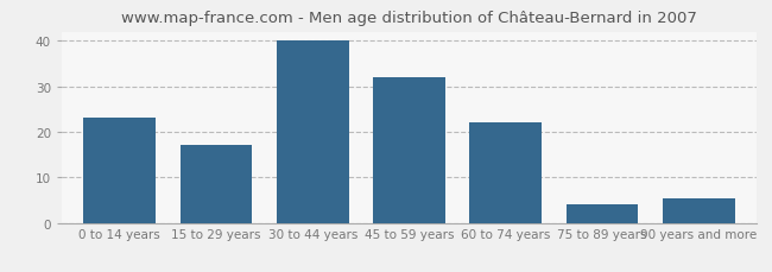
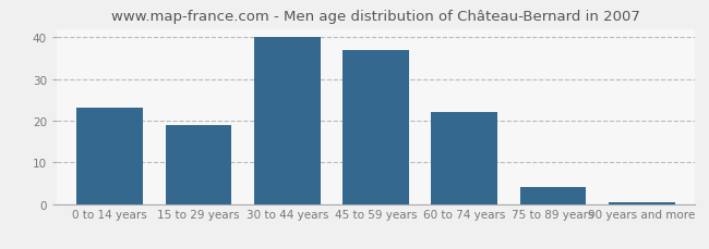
15 to 29 years: 17.0 -> 19.0
45 to 59 years: 32.0 -> 37.0
90 years and more: 5.5 -> 0.5
